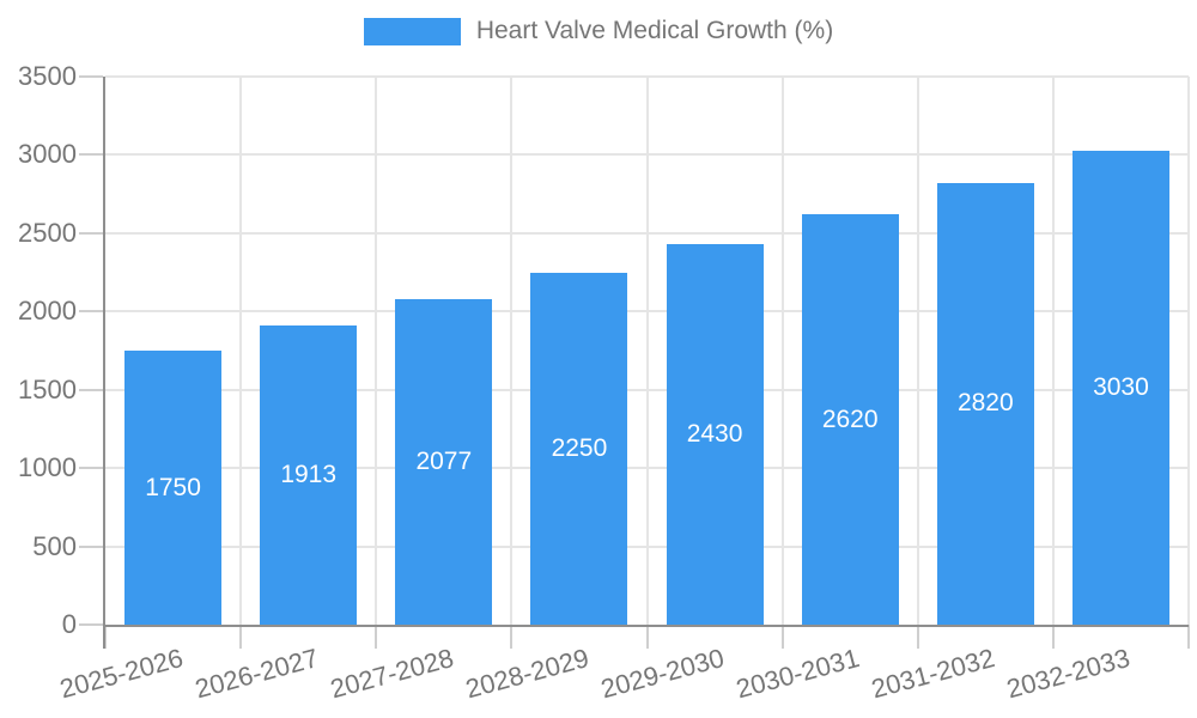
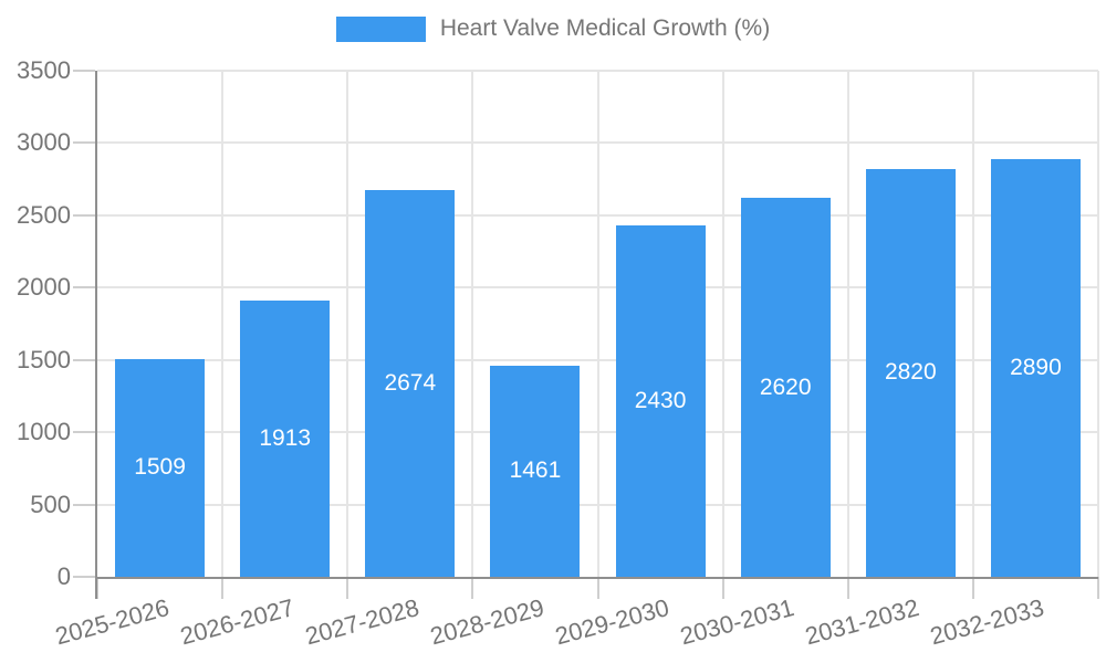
2025-2026: 1750 -> 1509
2027-2028: 2077 -> 2674
2028-2029: 2250 -> 1461
2032-2033: 3030 -> 2890
